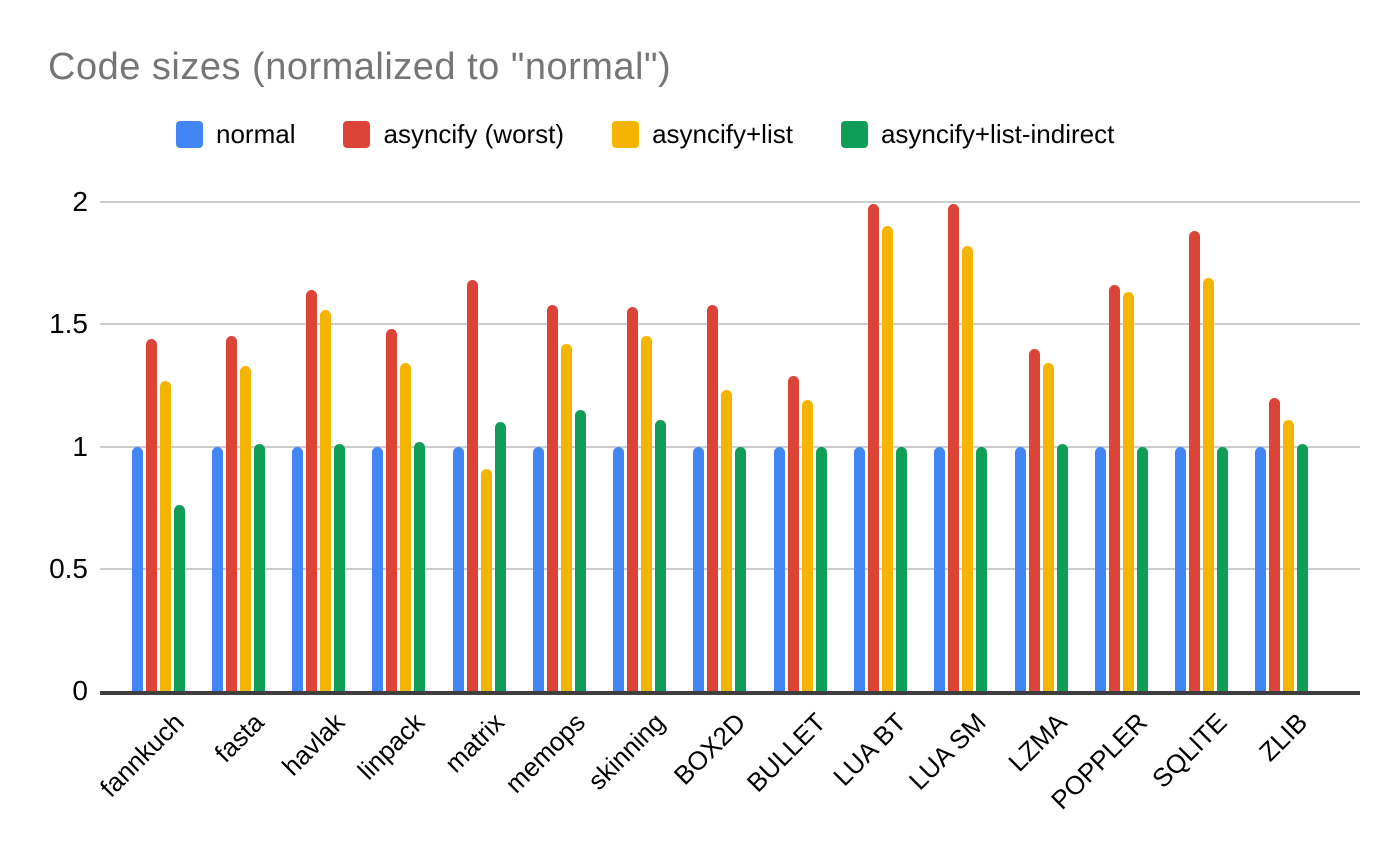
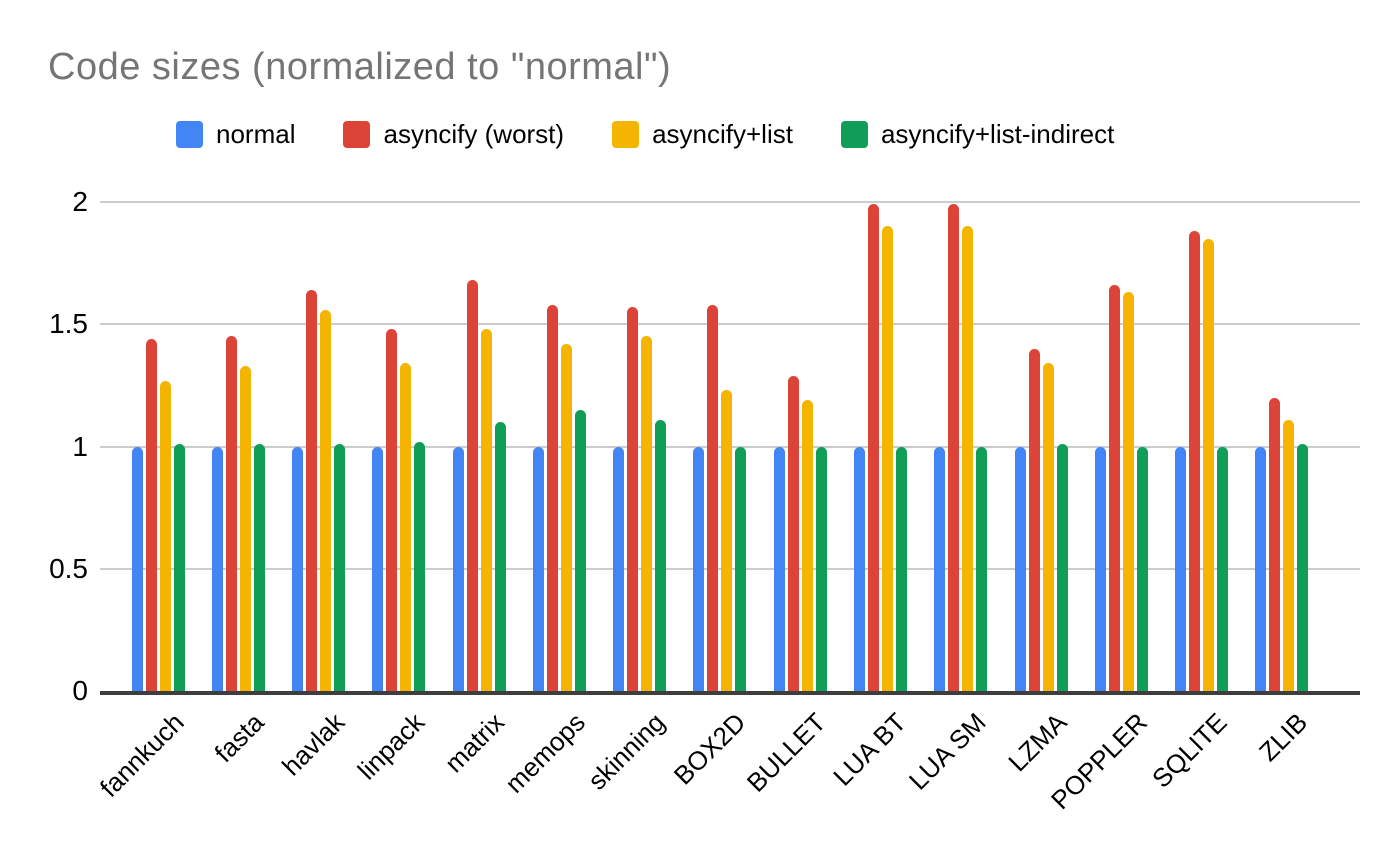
asyncify+list-indirect/fannkuch: 0.76 -> 1.01
asyncify+list/matrix: 0.91 -> 1.48
asyncify+list/LUA SM: 1.82 -> 1.90
asyncify+list/SQLITE: 1.69 -> 1.85
